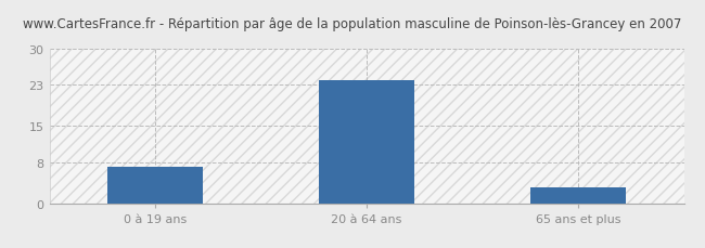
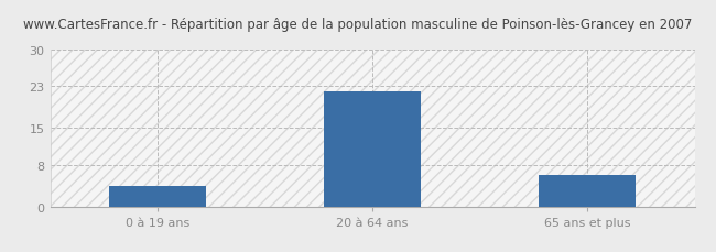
0 à 19 ans: 7 -> 4
20 à 64 ans: 24 -> 22
65 ans et plus: 3 -> 6
